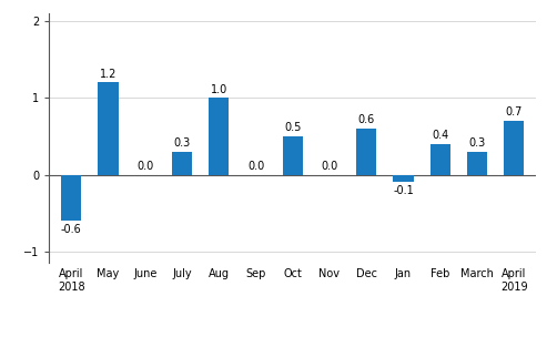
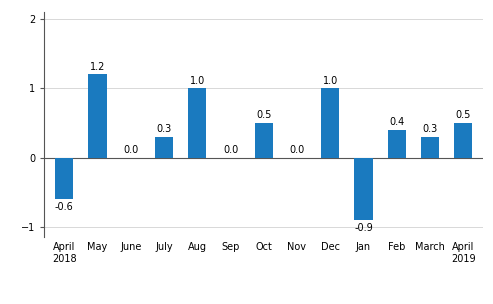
Dec: 0.6 -> 1.0
Jan: -0.1 -> -0.9
April 2019: 0.7 -> 0.5
